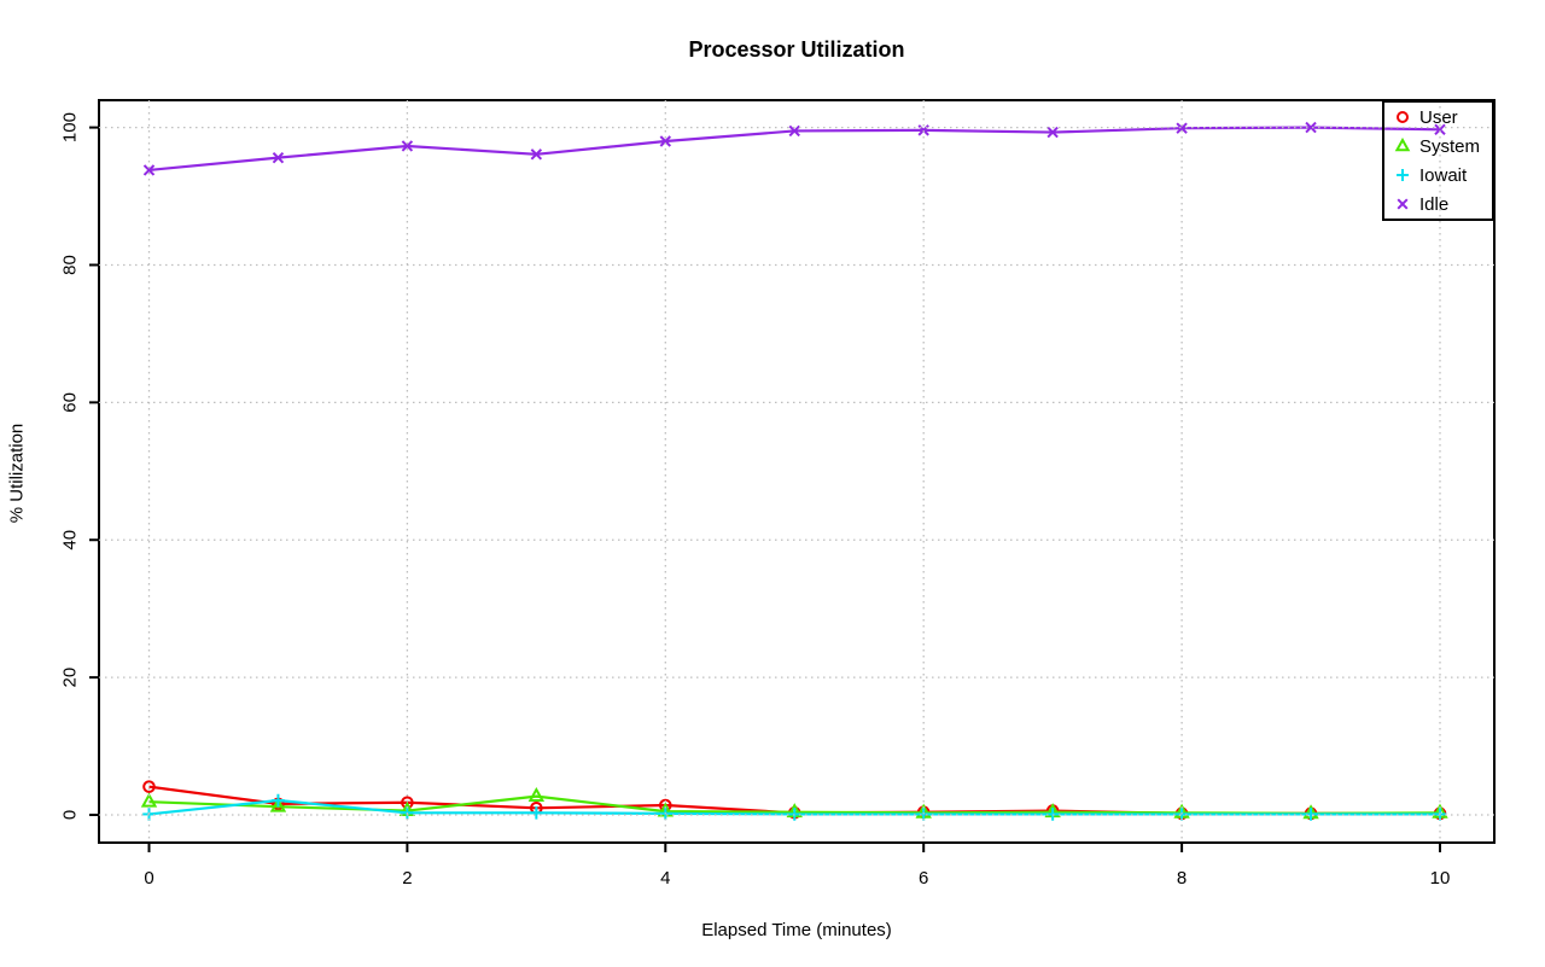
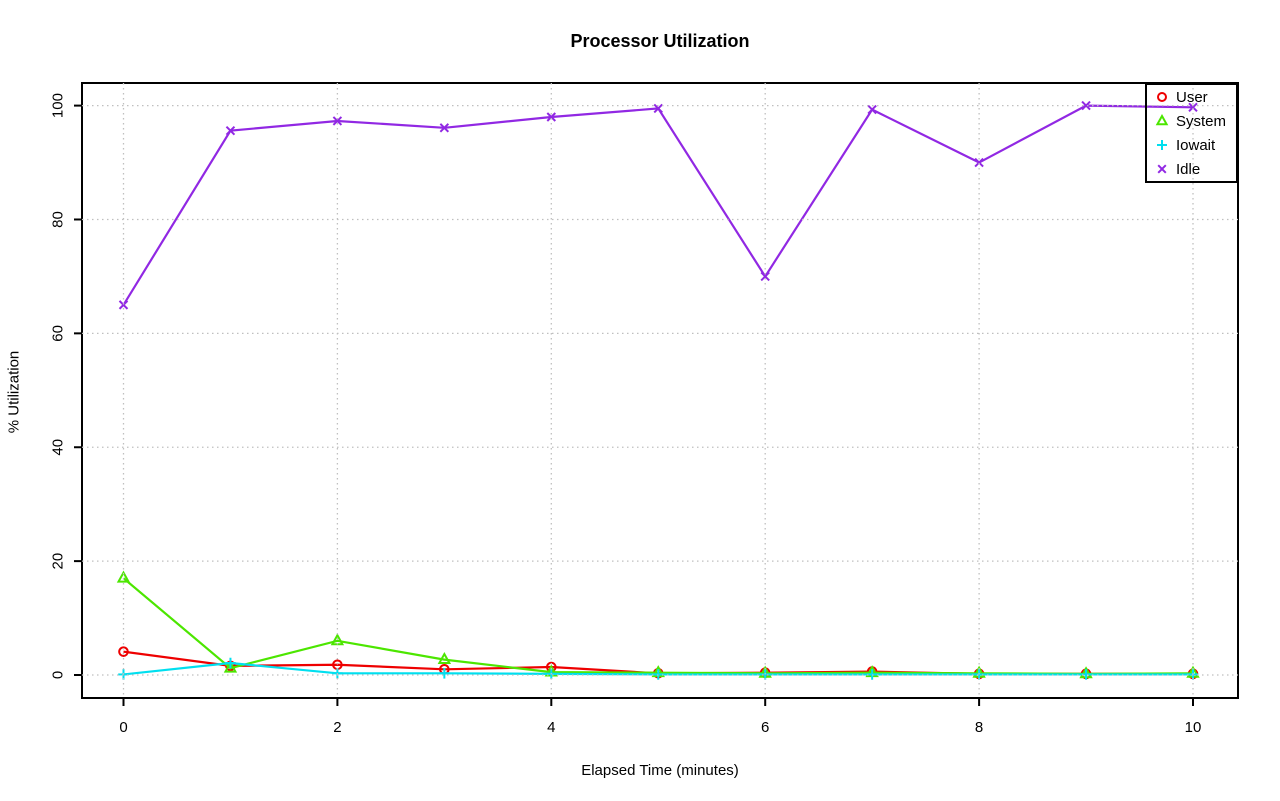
System/0: 2 -> 17
Idle/0: 94 -> 65
System/2: 1 -> 6
Idle/6: 100 -> 70
Idle/8: 100 -> 90
